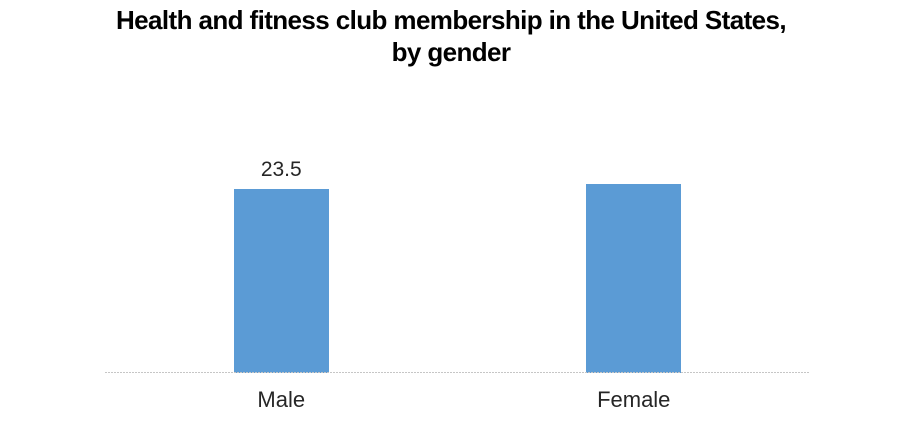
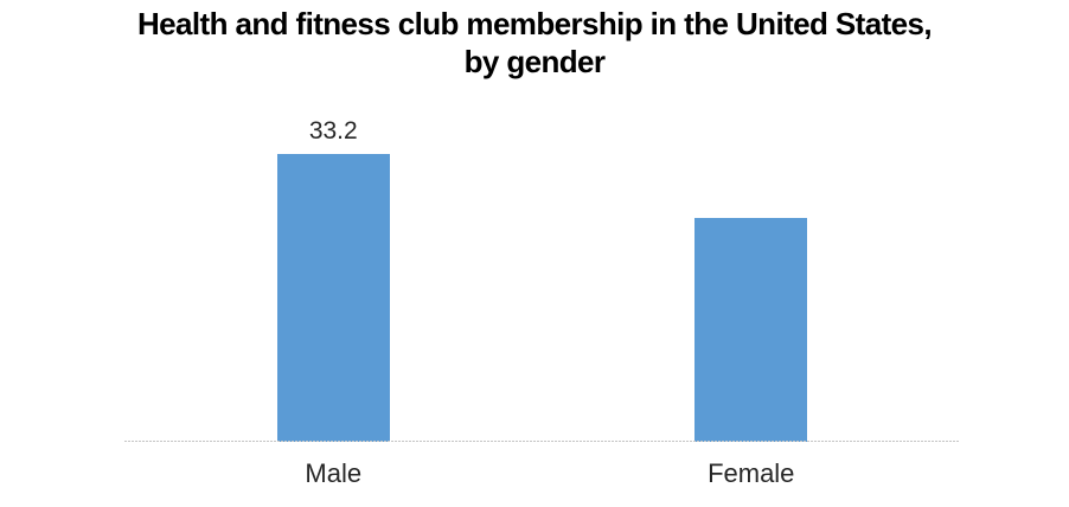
Male: 23.5 -> 33.2
